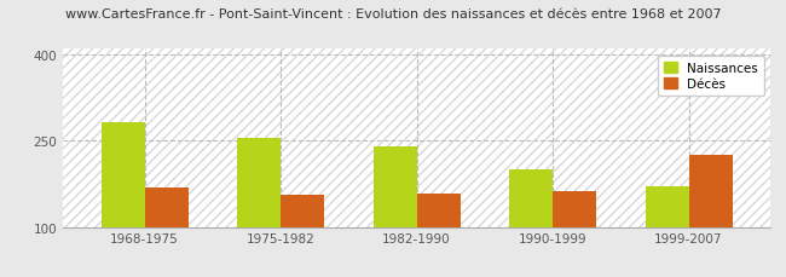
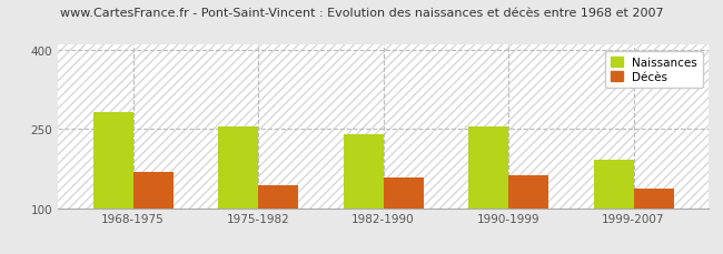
Décès/1975-1982: 155 -> 143
Naissances/1990-1999: 200 -> 255
Naissances/1999-2007: 170 -> 192
Décès/1999-2007: 225 -> 138
